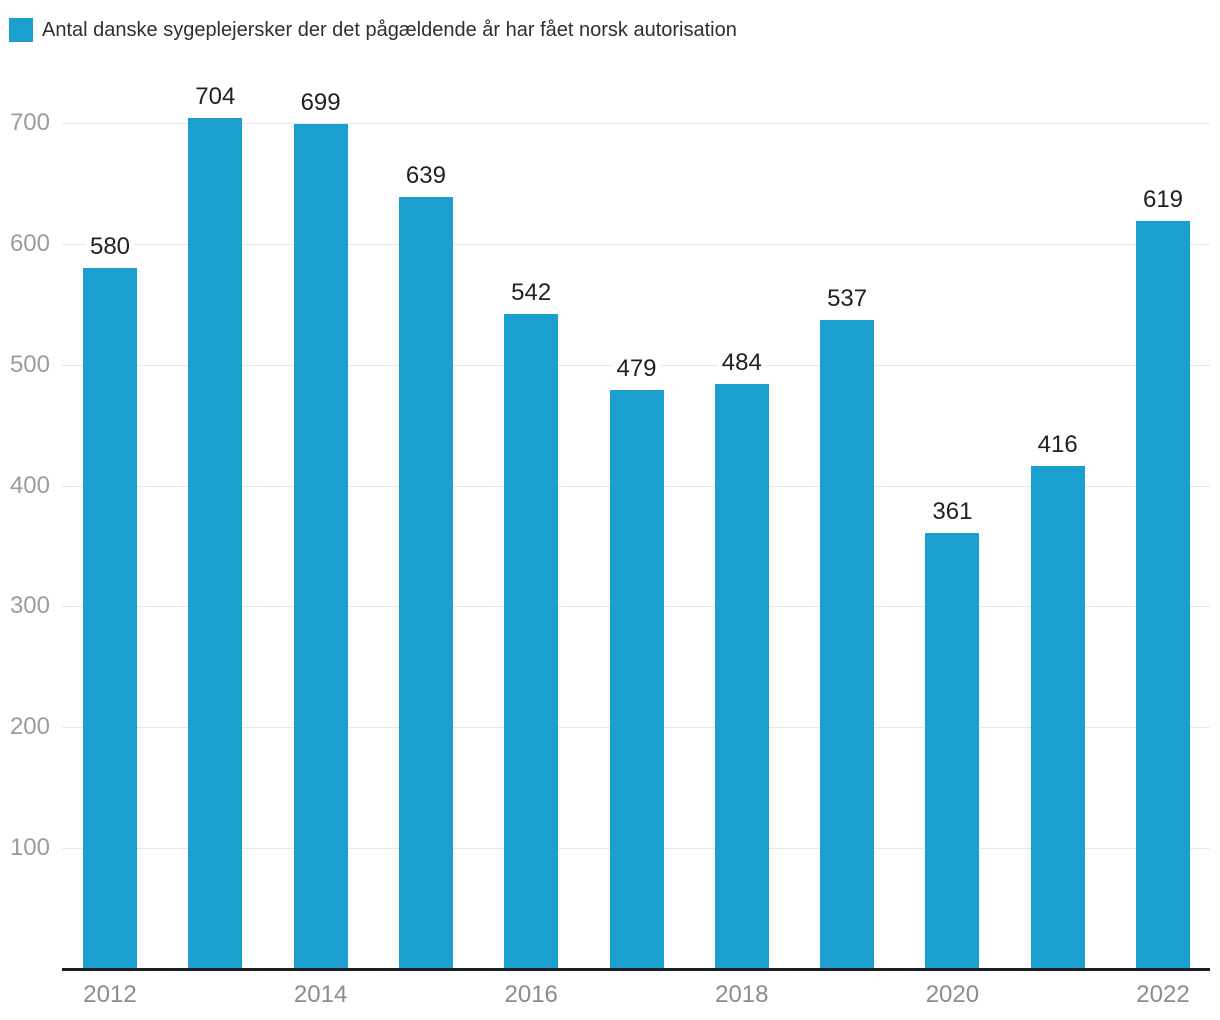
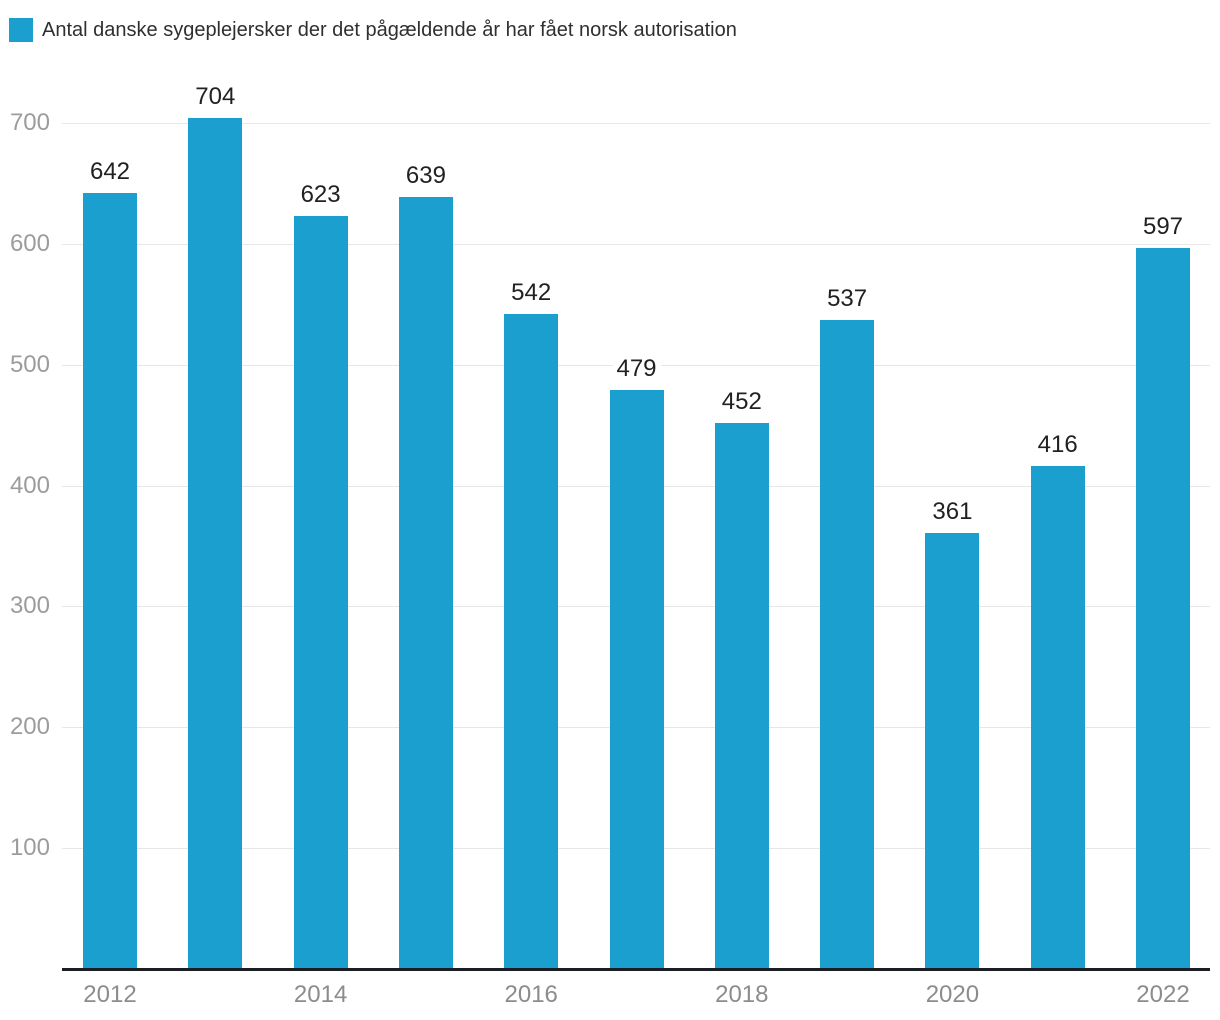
2012: 580 -> 642
2014: 699 -> 623
2018: 484 -> 452
2022: 619 -> 597
